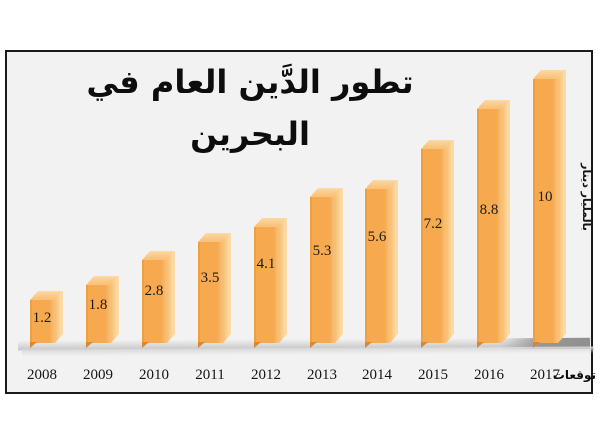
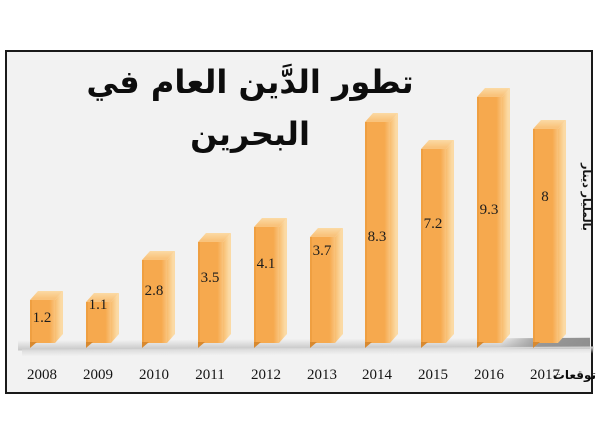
2009: 1.8 -> 1.1
2013: 5.3 -> 3.7
2014: 5.6 -> 8.3
2016: 8.8 -> 9.3
2017: 10 -> 8
